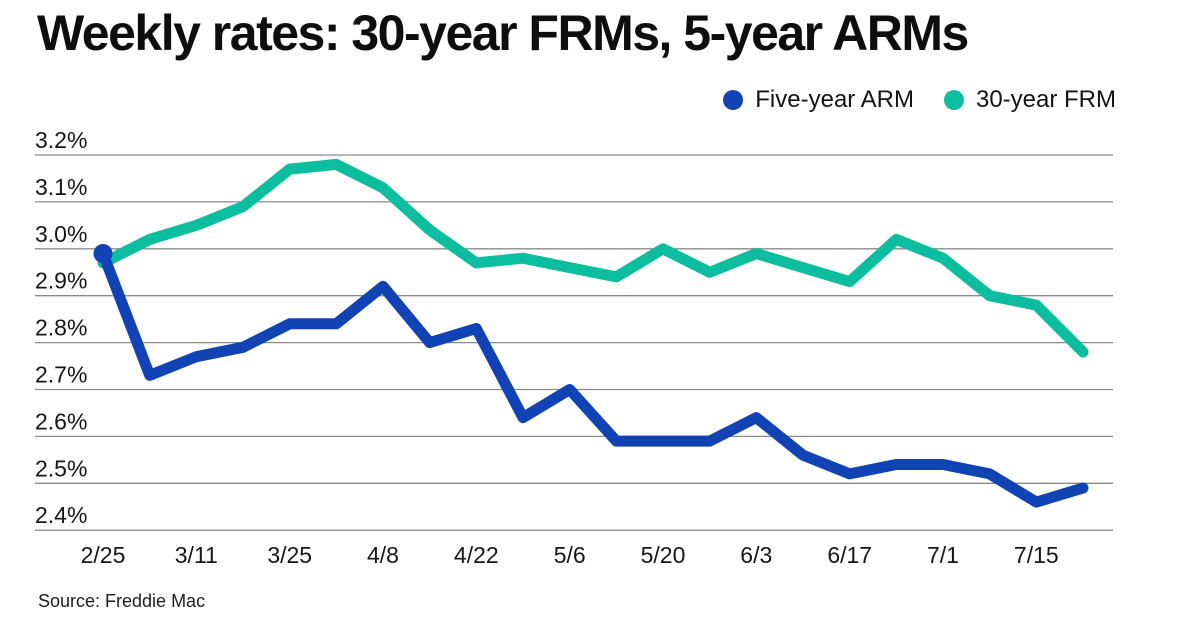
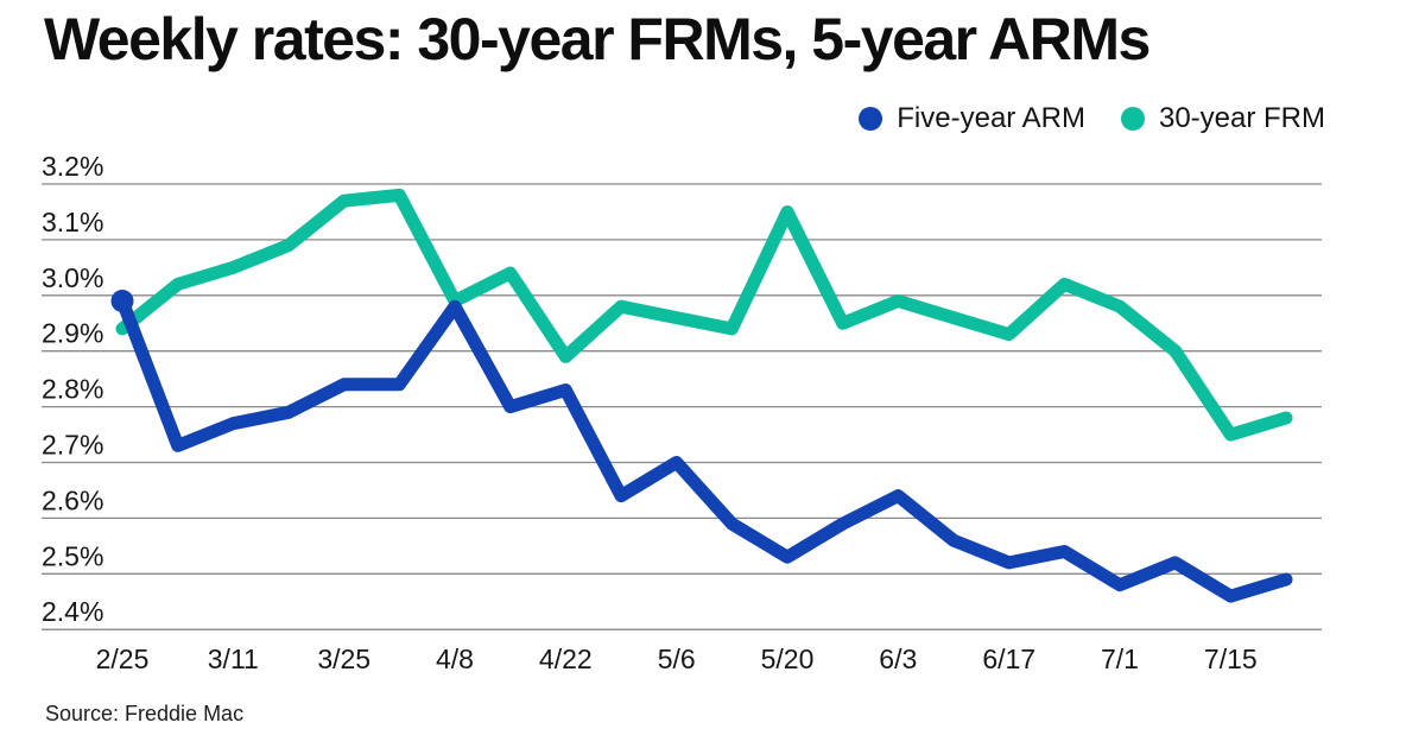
30-year FRM/2/25: 2.97% -> 2.94%
Five-year ARM/4/8: 2.92% -> 2.98%
30-year FRM/4/8: 3.13% -> 2.99%
30-year FRM/4/22: 2.97% -> 2.89%
Five-year ARM/5/20: 2.59% -> 2.53%
30-year FRM/5/20: 3.00% -> 3.15%
Five-year ARM/7/1: 2.54% -> 2.48%
30-year FRM/7/15: 2.88% -> 2.75%
